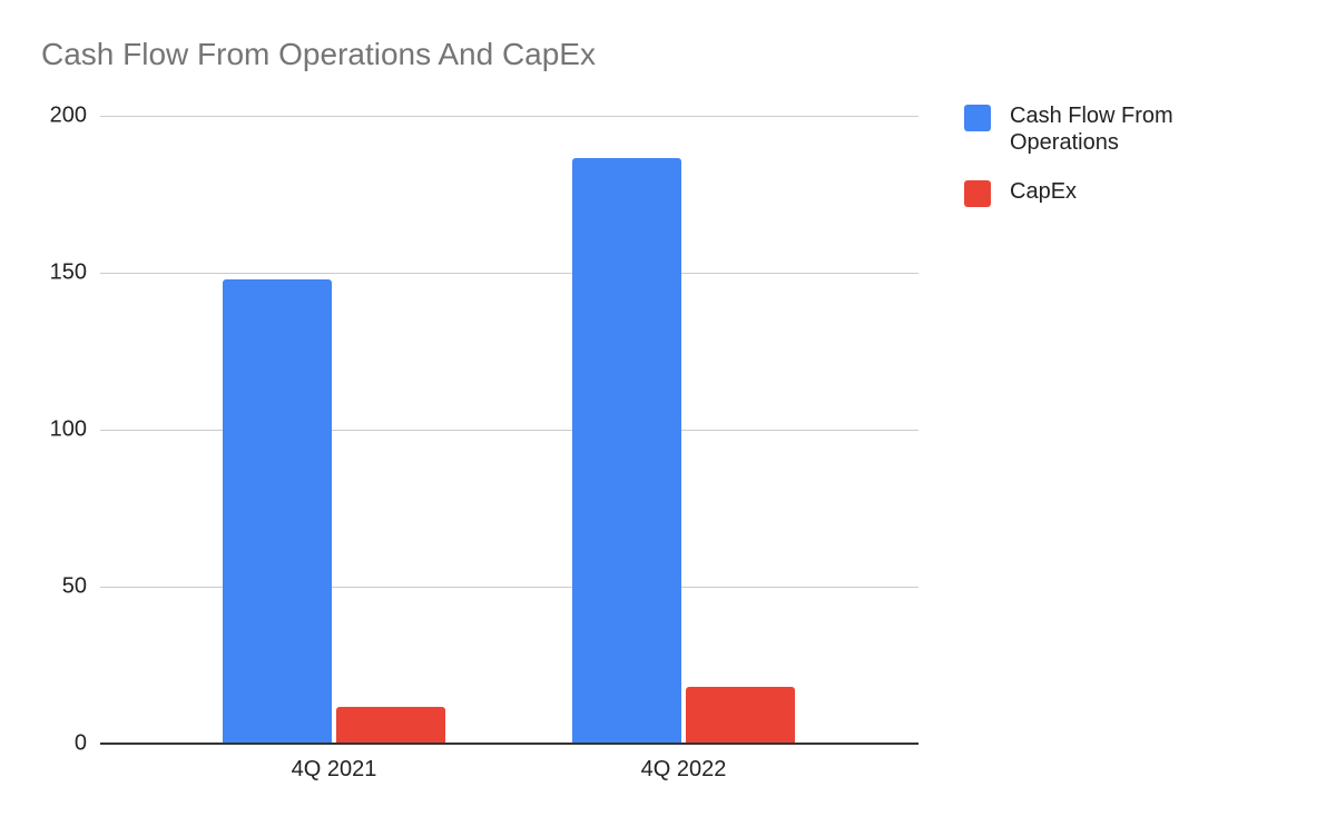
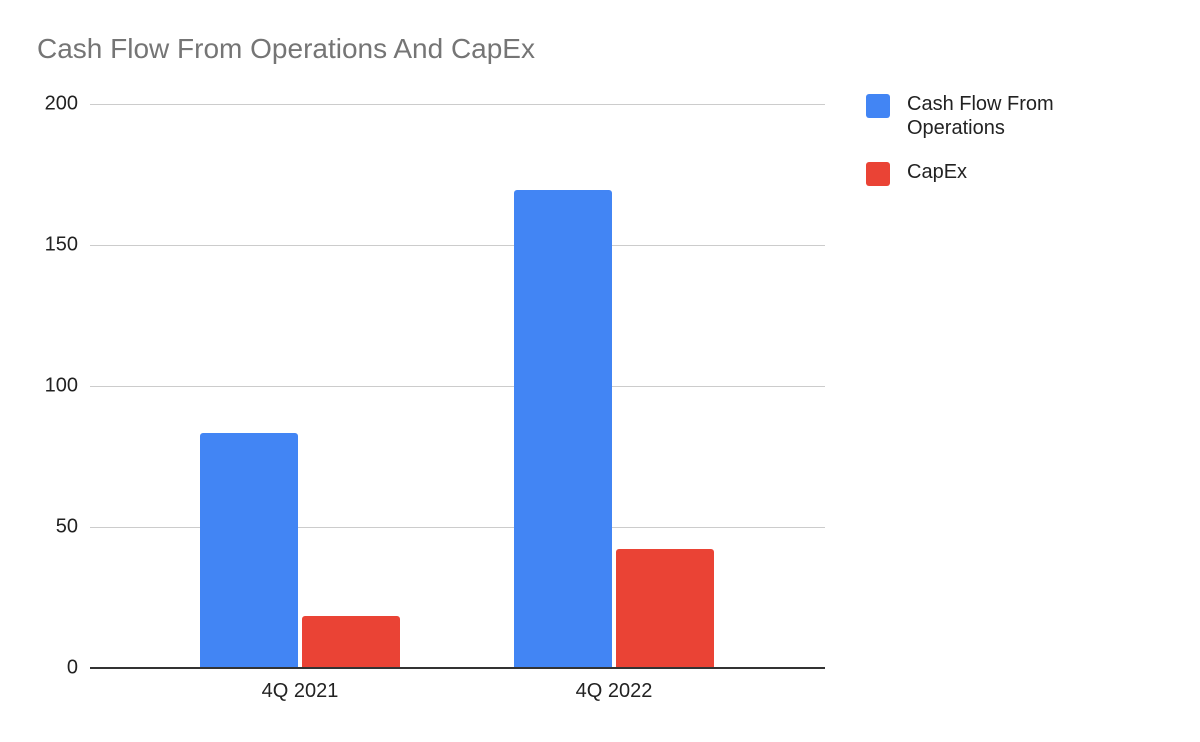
Cash Flow From Operations/4Q 2021: 148 -> 83
CapEx/4Q 2021: 11 -> 18
Cash Flow From Operations/4Q 2022: 186 -> 169
CapEx/4Q 2022: 18 -> 42
